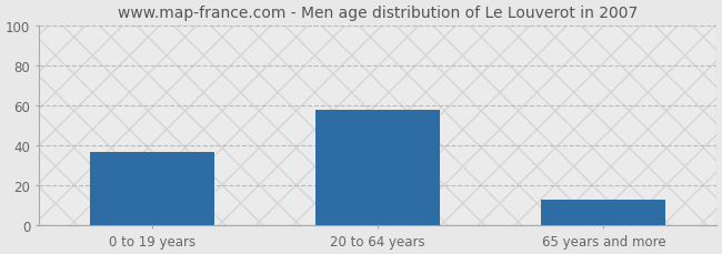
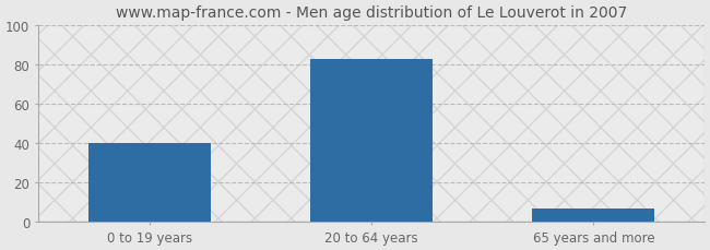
0 to 19 years: 37 -> 40
20 to 64 years: 58 -> 83
65 years and more: 13 -> 7
